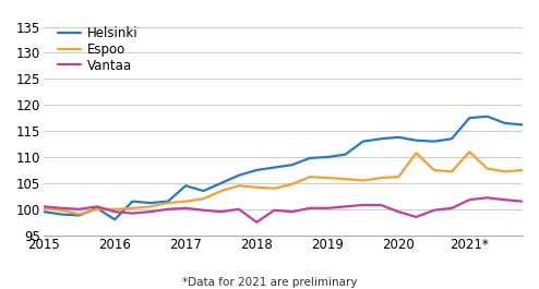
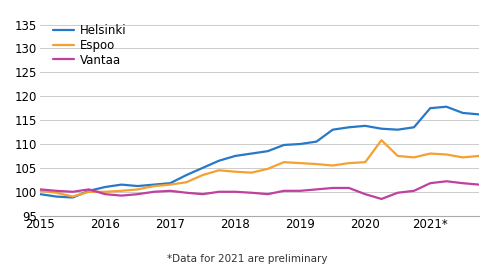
Helsinki/2016: 98.0 -> 101.0
Helsinki/2017: 104.5 -> 101.8
Vantaa/2018: 97.5 -> 100.0
Espoo/2021*: 111.0 -> 108.0
